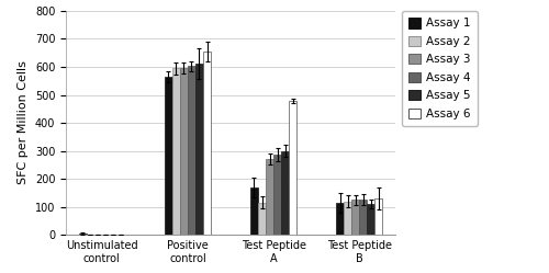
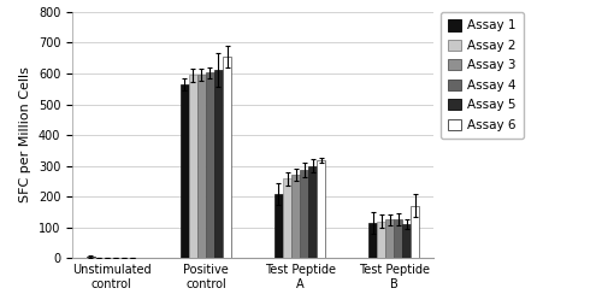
Assay 1/Test Peptide A: 170 -> 207
Assay 2/Test Peptide A: 115 -> 258
Assay 6/Test Peptide A: 480 -> 318
Assay 6/Test Peptide B: 130 -> 170
